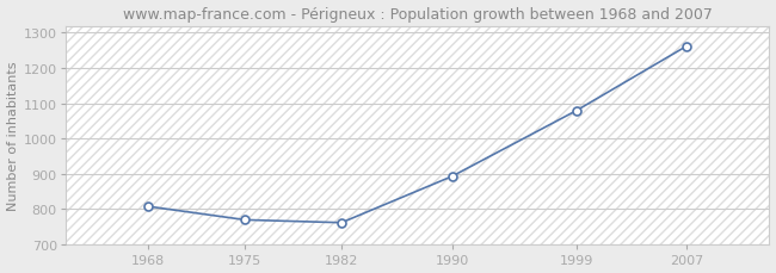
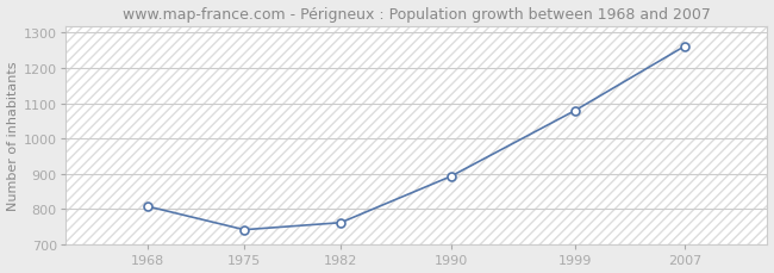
1975: 770 -> 742
